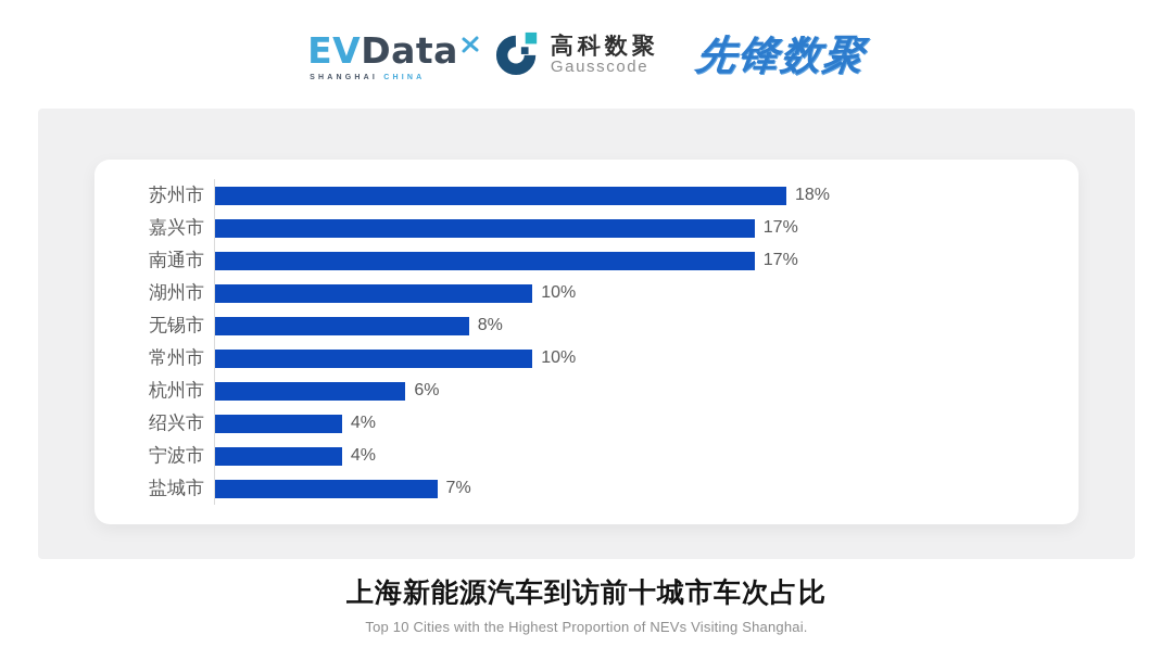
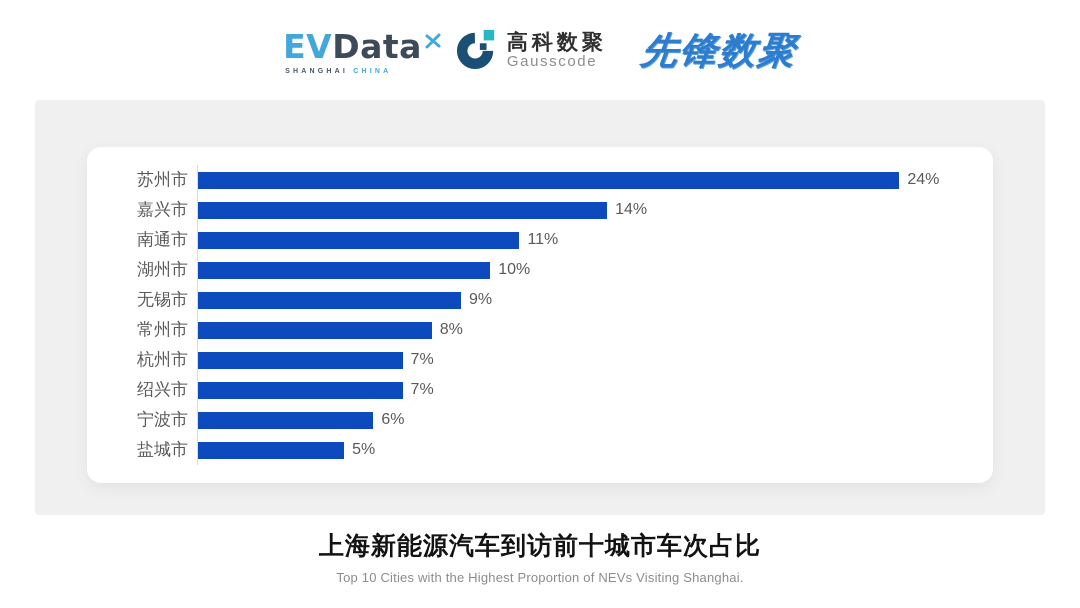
苏州市: 18% -> 24%
嘉兴市: 17% -> 14%
南通市: 17% -> 11%
无锡市: 8% -> 9%
常州市: 10% -> 8%
杭州市: 6% -> 7%
绍兴市: 4% -> 7%
宁波市: 4% -> 6%
盐城市: 7% -> 5%
